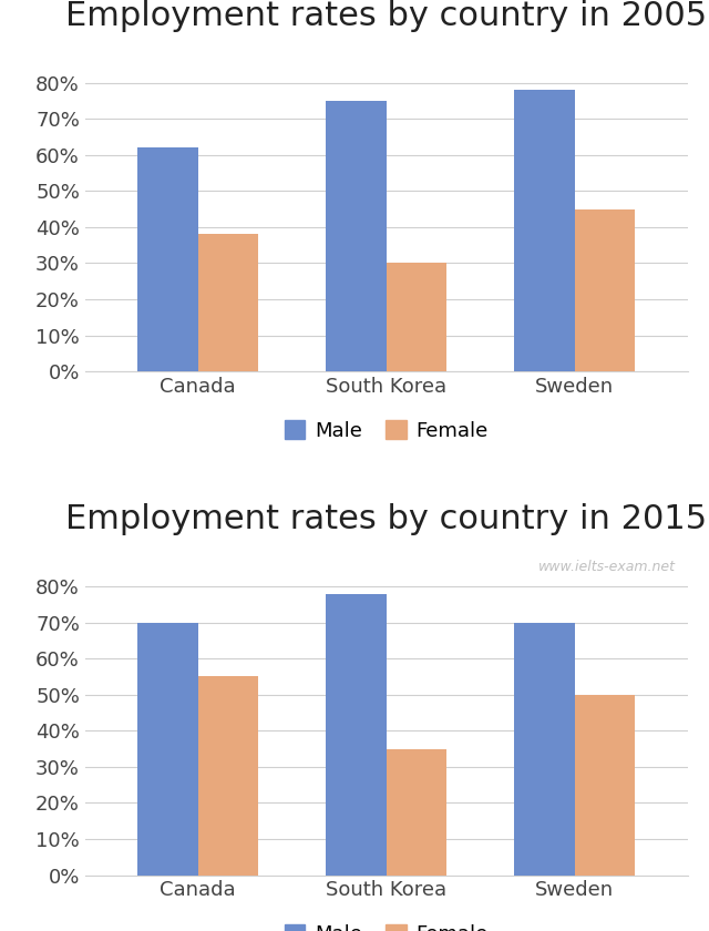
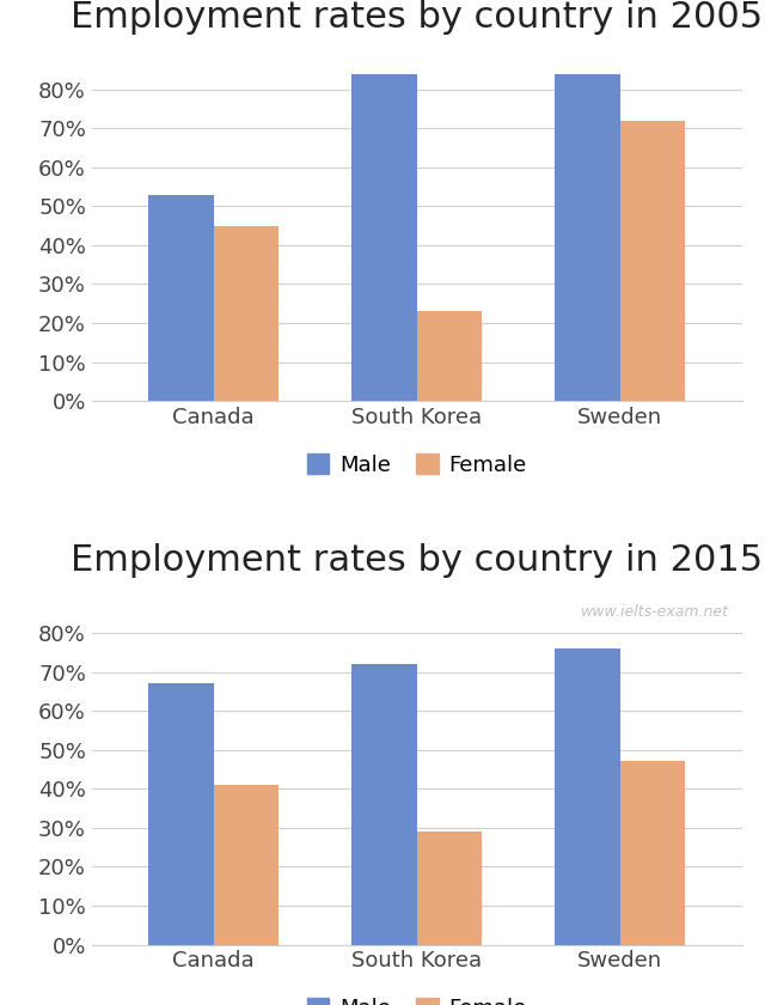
Employment rates by country in 2005/Male/Canada: 62% -> 53%
Employment rates by country in 2005/Female/Canada: 38% -> 45%
Employment rates by country in 2005/Male/South Korea: 75% -> 84%
Employment rates by country in 2005/Female/South Korea: 30% -> 23%
Employment rates by country in 2005/Male/Sweden: 78% -> 84%
Employment rates by country in 2005/Female/Sweden: 45% -> 72%
Employment rates by country in 2015/Male/Canada: 70% -> 67%
Employment rates by country in 2015/Female/Canada: 55% -> 41%
Employment rates by country in 2015/Male/South Korea: 78% -> 72%
Employment rates by country in 2015/Female/South Korea: 35% -> 29%
Employment rates by country in 2015/Male/Sweden: 70% -> 76%
Employment rates by country in 2015/Female/Sweden: 50% -> 47%
